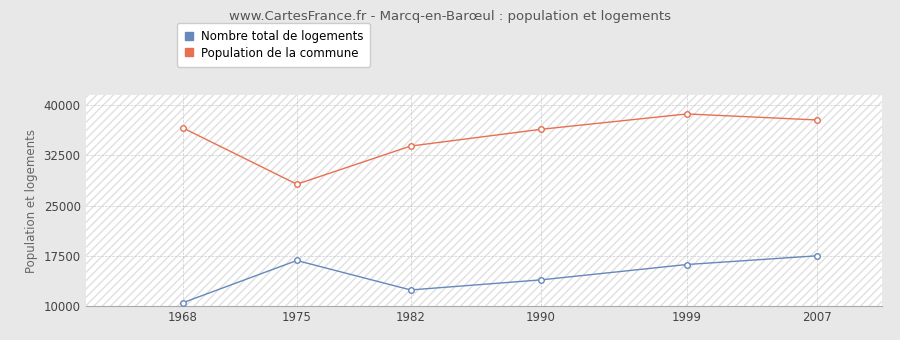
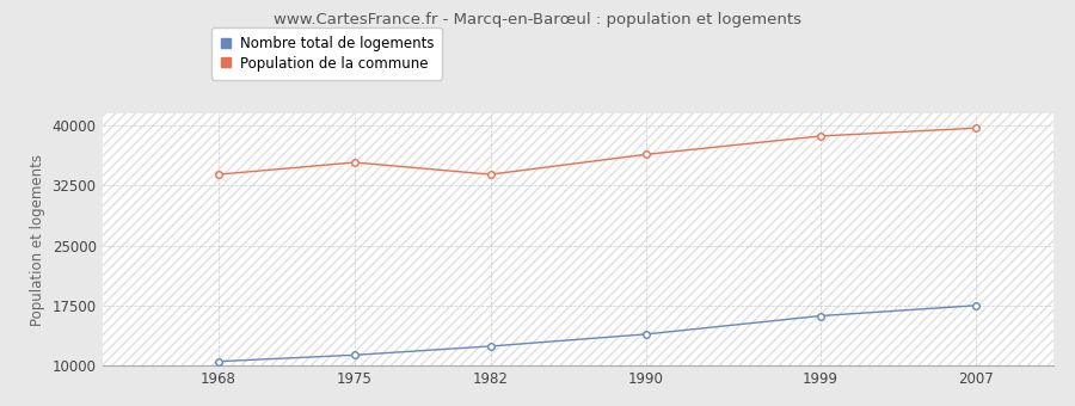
Population de la commune/1968: 36600 -> 33900
Nombre total de logements/1975: 16800 -> 11300
Population de la commune/1975: 28200 -> 35400
Population de la commune/2007: 37800 -> 39700
